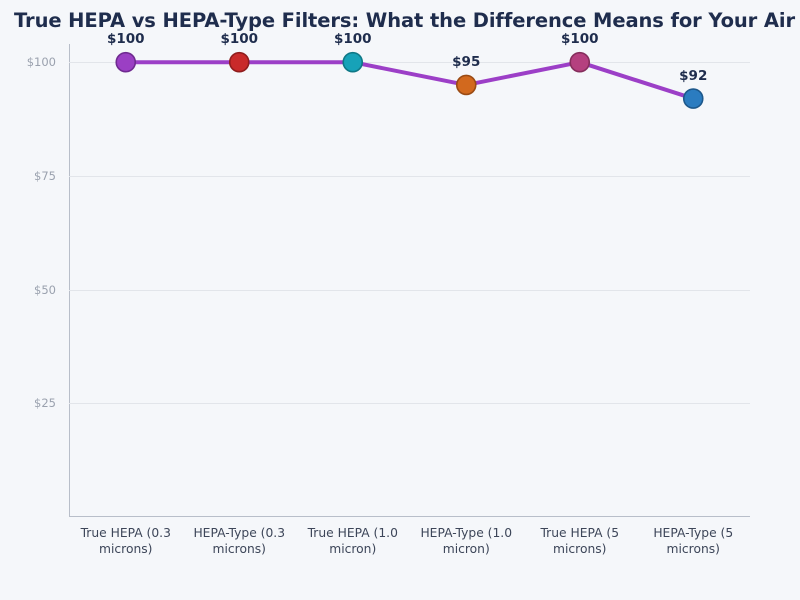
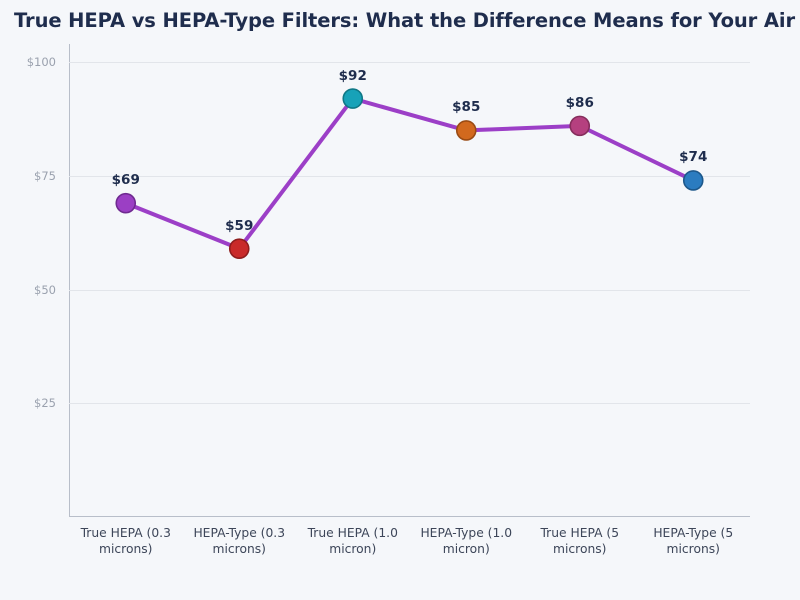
True HEPA (0.3 microns): $100 -> $69
HEPA-Type (0.3 microns): $100 -> $59
True HEPA (1.0 micron): $100 -> $92
HEPA-Type (1.0 micron): $95 -> $85
True HEPA (5 microns): $100 -> $86
HEPA-Type (5 microns): $92 -> $74
